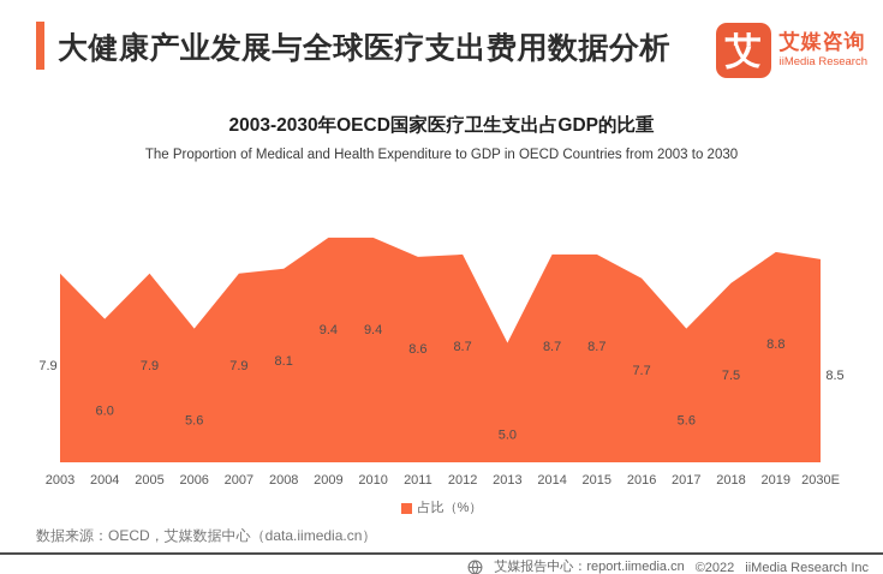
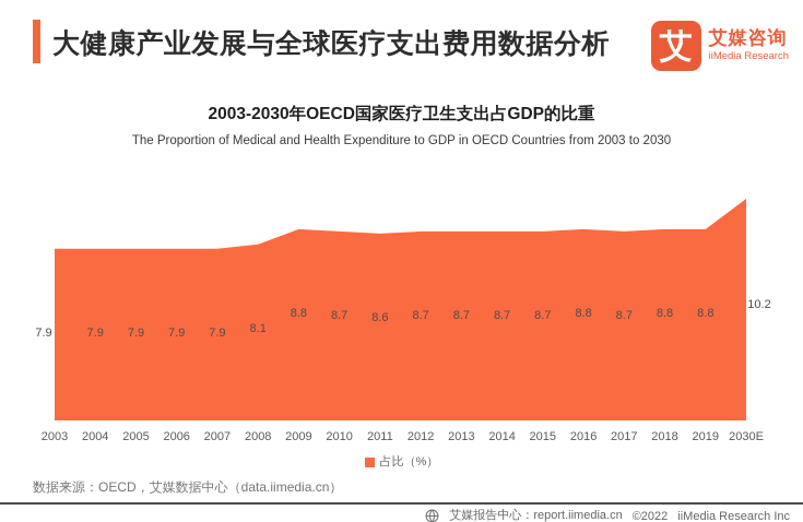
2004: 6.0 -> 7.9
2006: 5.6 -> 7.9
2009: 9.4 -> 8.8
2010: 9.4 -> 8.7
2013: 5.0 -> 8.7
2016: 7.7 -> 8.8
2017: 5.6 -> 8.7
2018: 7.5 -> 8.8
2030E: 8.5 -> 10.2
